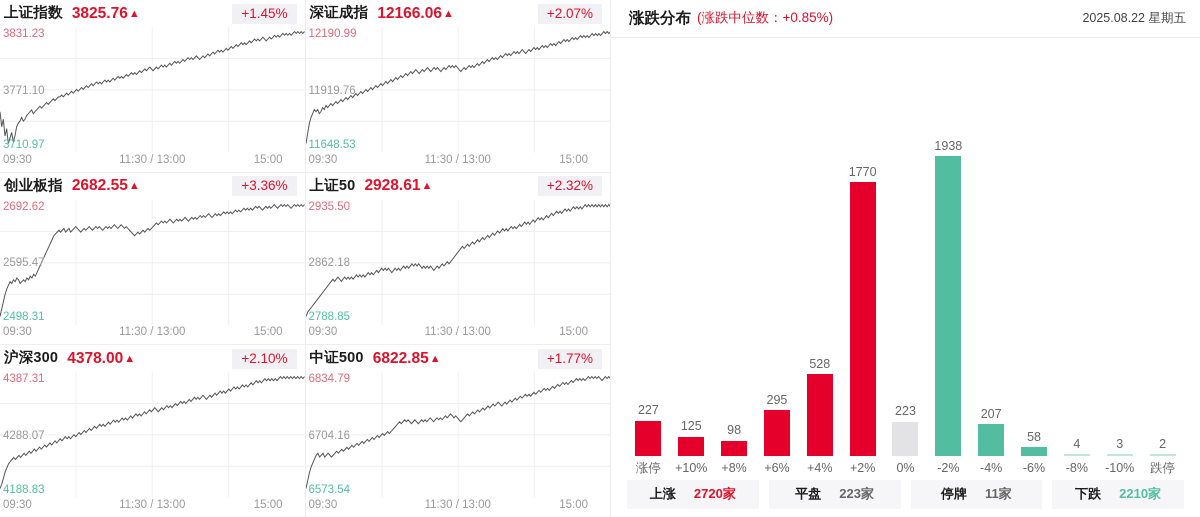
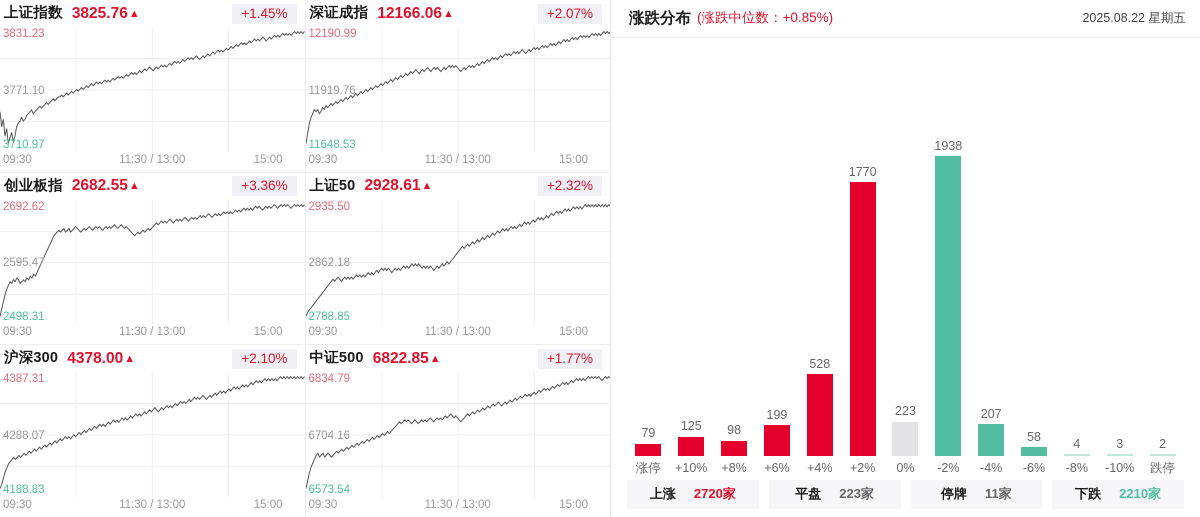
涨停: 227 -> 79
+6%: 295 -> 199
